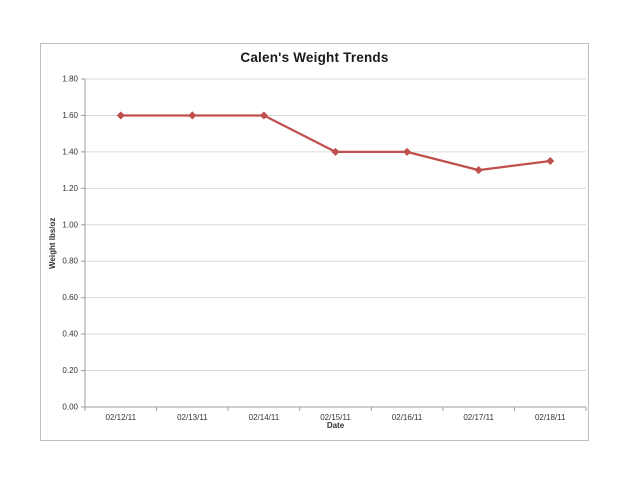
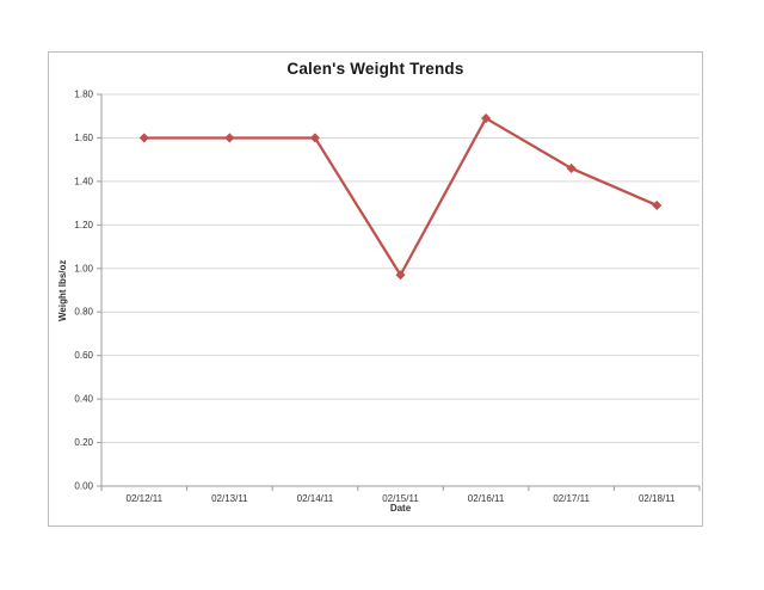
02/15/11: 1.40 -> 0.97
02/16/11: 1.40 -> 1.69
02/17/11: 1.30 -> 1.46
02/18/11: 1.35 -> 1.29
